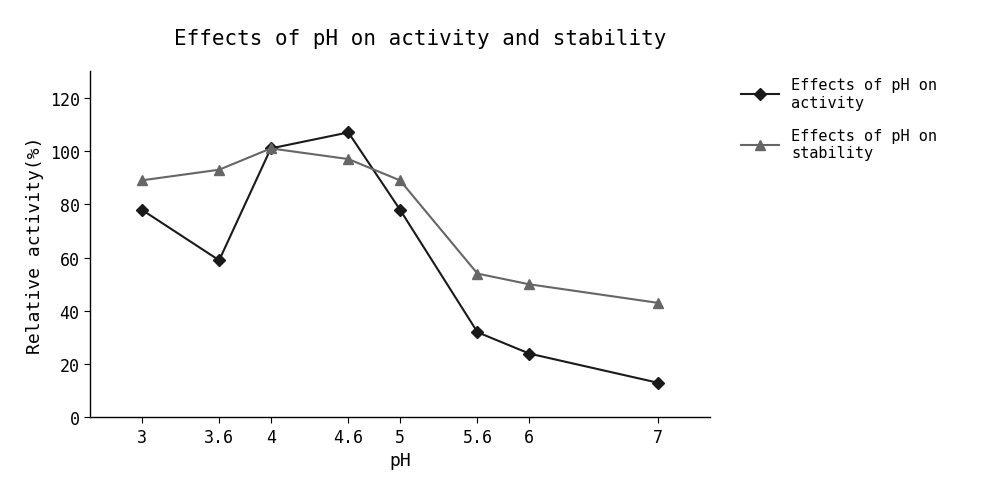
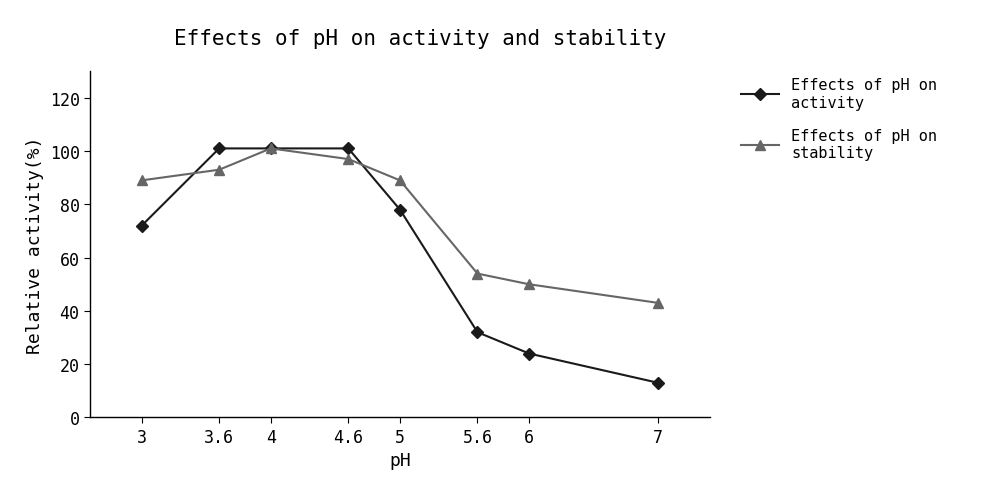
Effects of pH on activity/3: 78 -> 72
Effects of pH on activity/3.6: 59 -> 101
Effects of pH on activity/4.6: 107 -> 101
